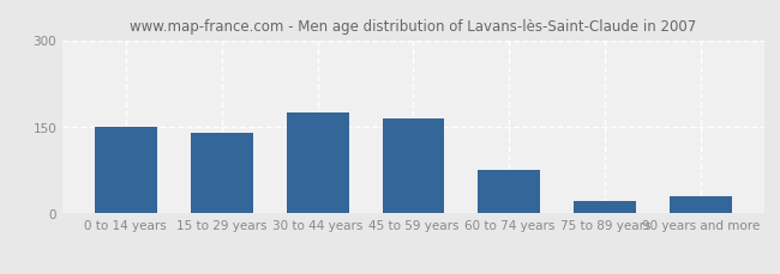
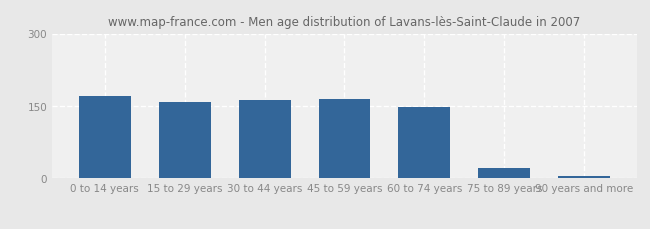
0 to 14 years: 150 -> 170
15 to 29 years: 140 -> 158
30 to 44 years: 175 -> 162
60 to 74 years: 75 -> 147
90 years and more: 30 -> 5
